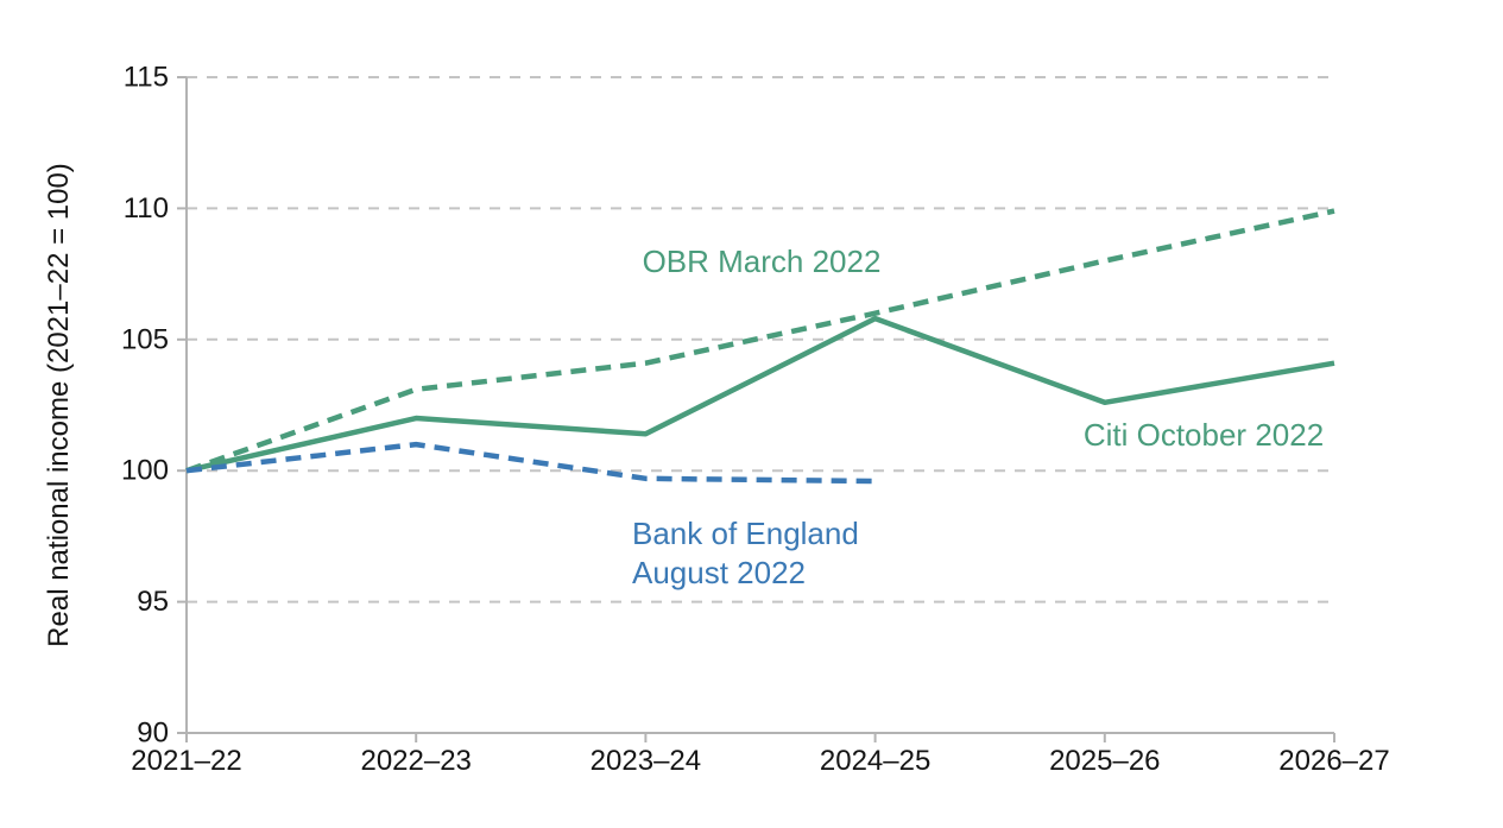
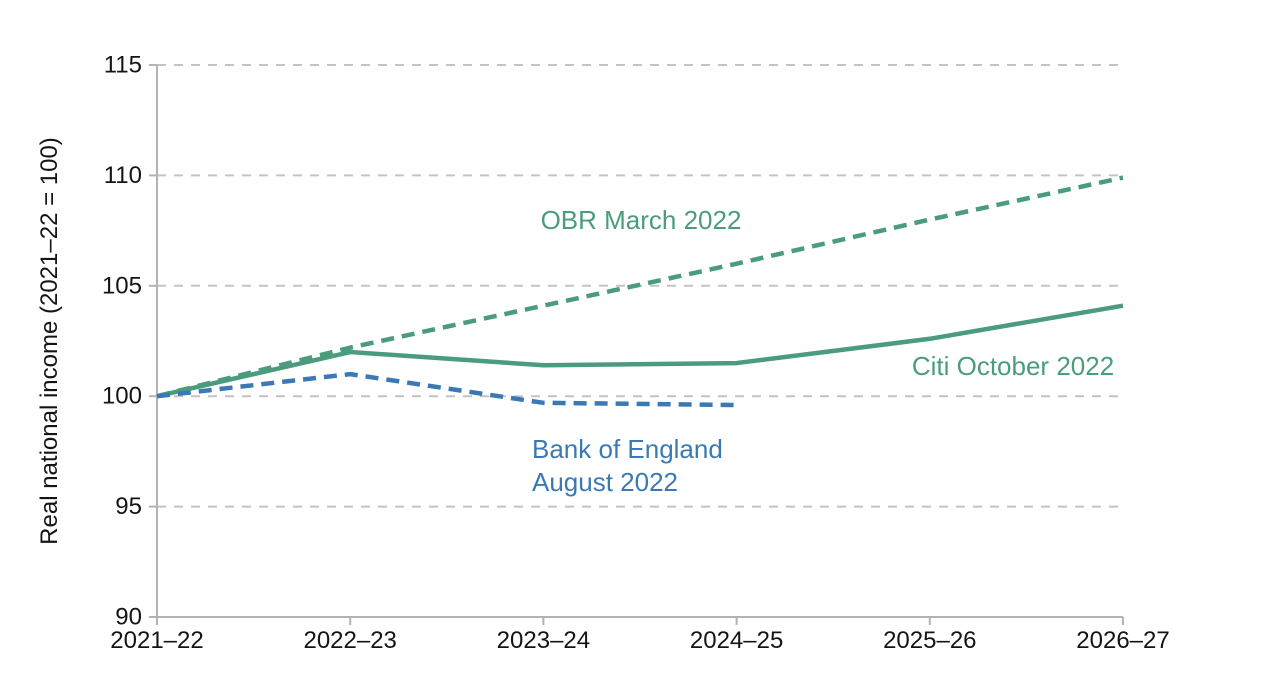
OBR March 2022/2022–23: 103.1 -> 102.2
Citi October 2022/2024–25: 105.8 -> 101.5
